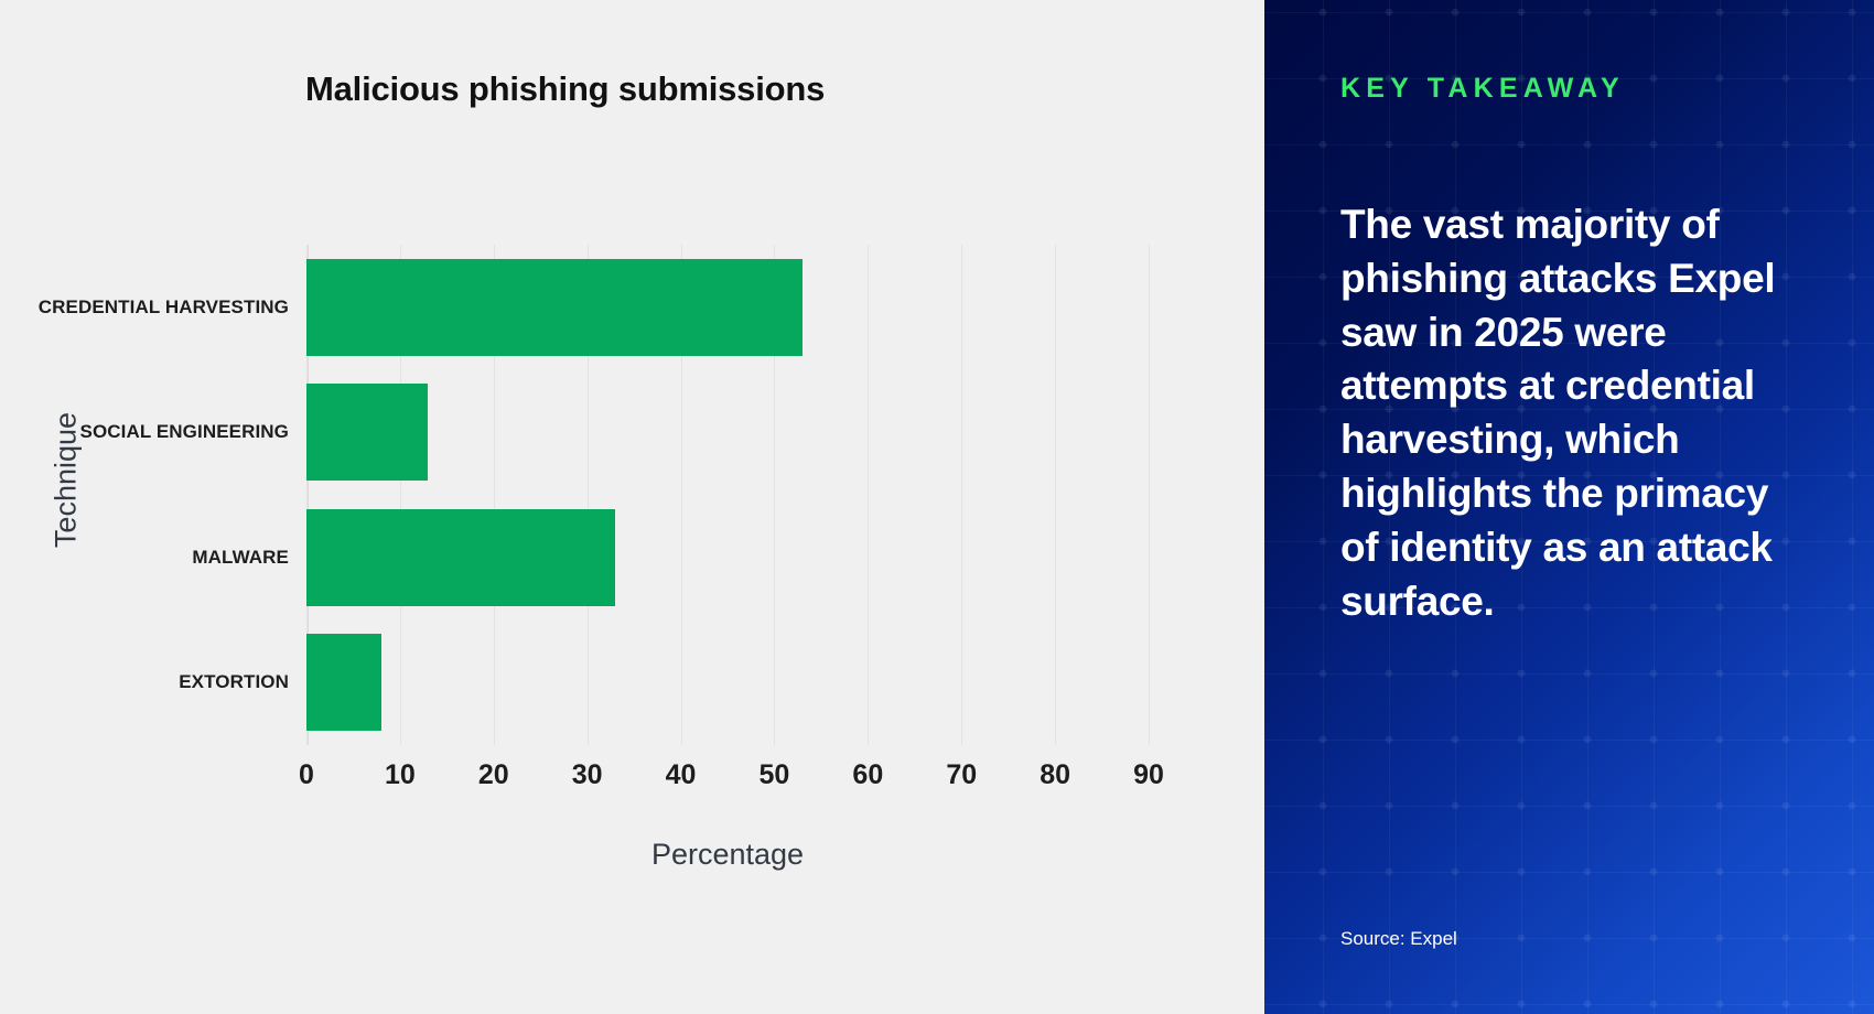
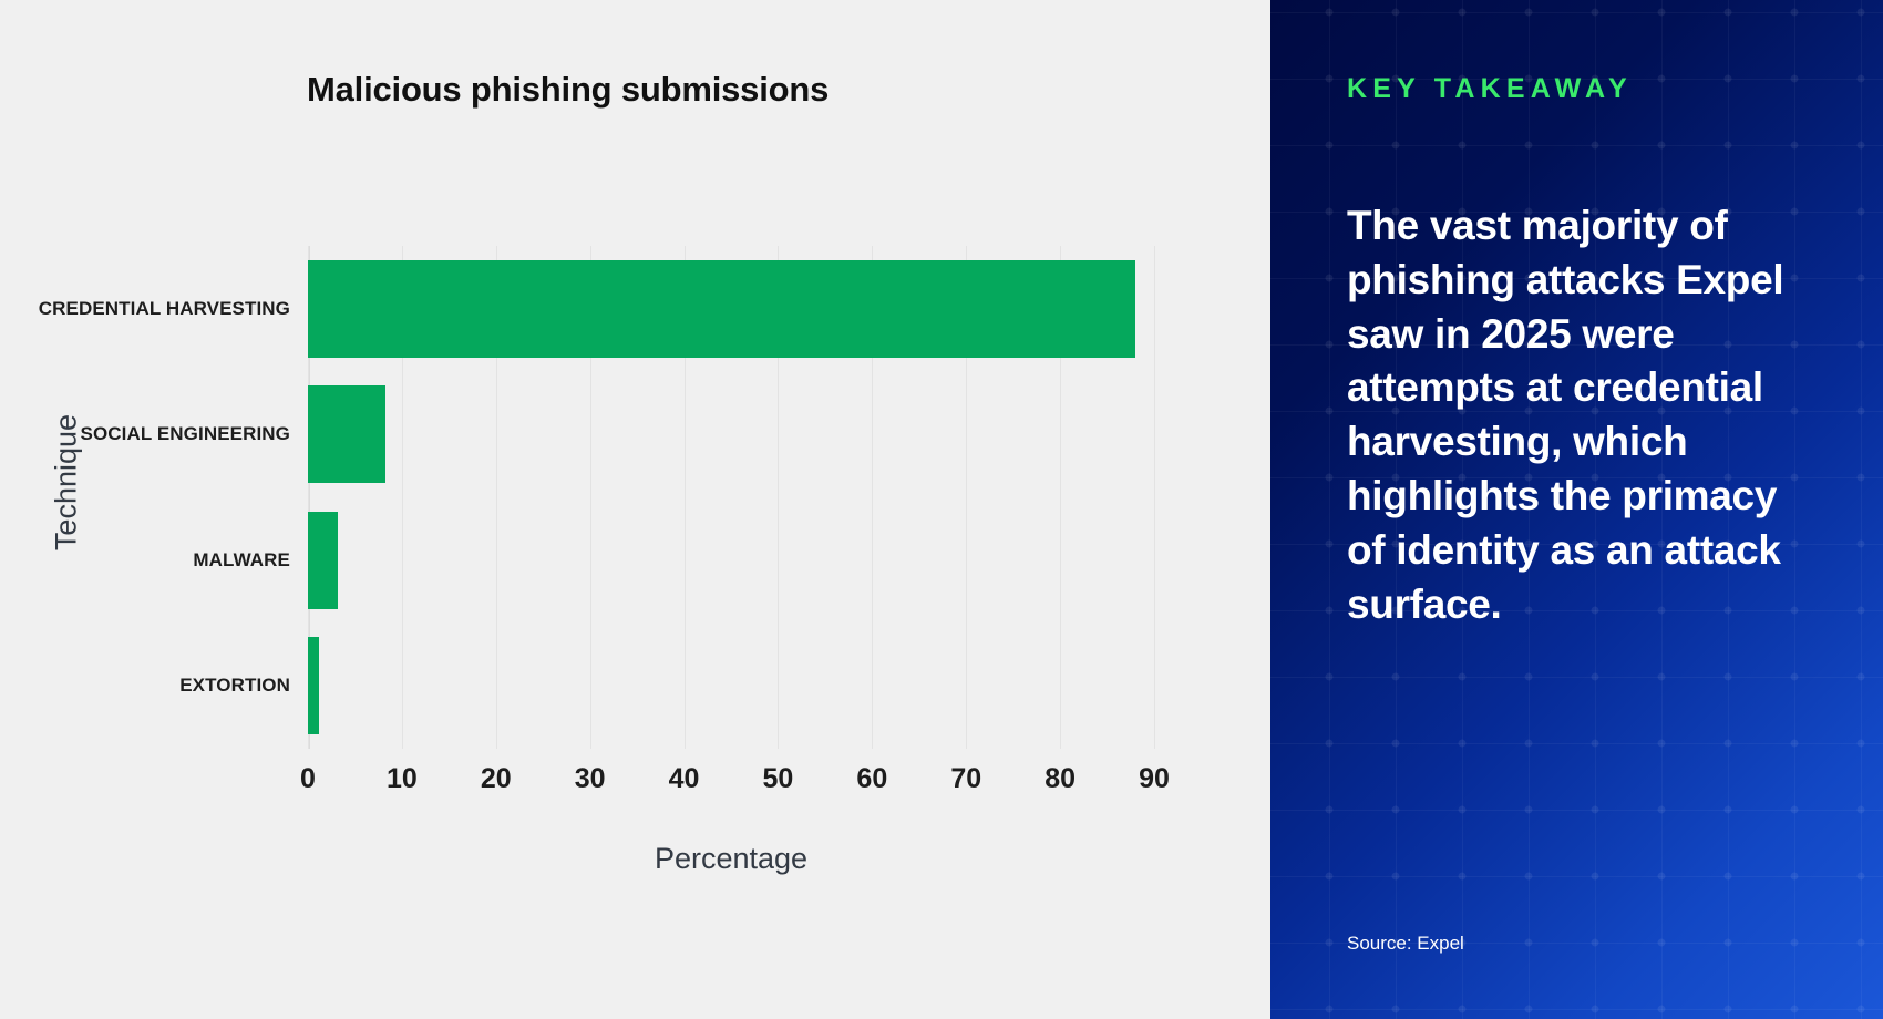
CREDENTIAL HARVESTING: 53 -> 88
SOCIAL ENGINEERING: 13 -> 8
MALWARE: 33 -> 3
EXTORTION: 8 -> 1
